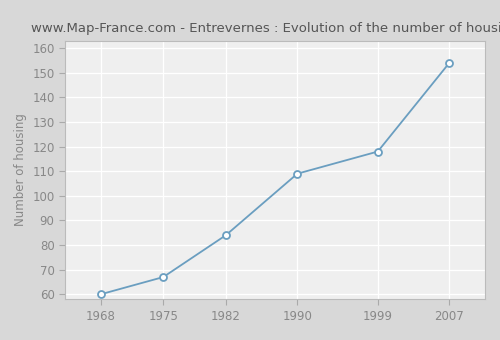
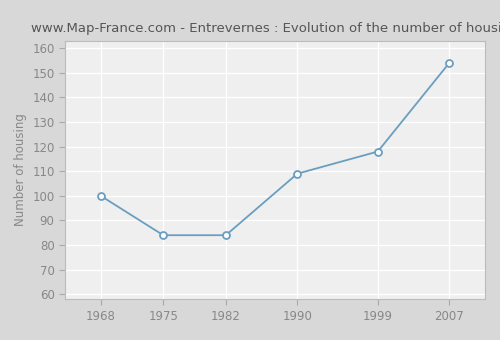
1968: 60 -> 100
1975: 67 -> 84
